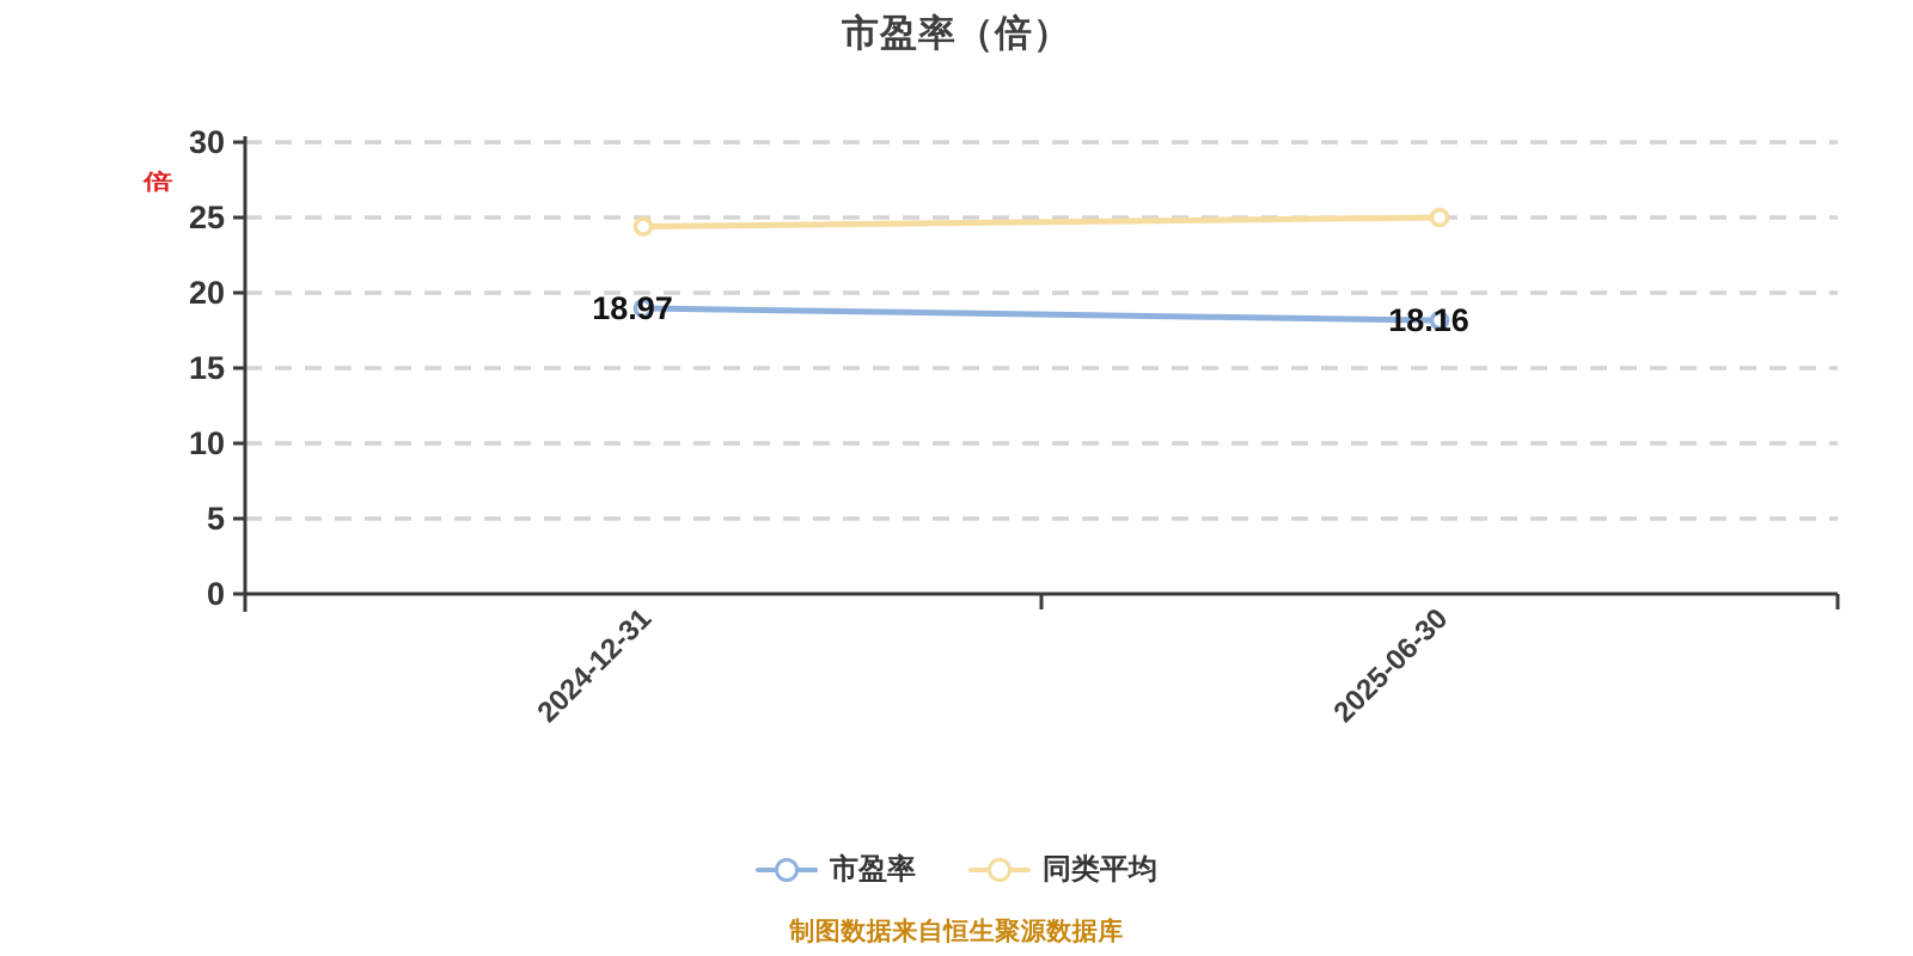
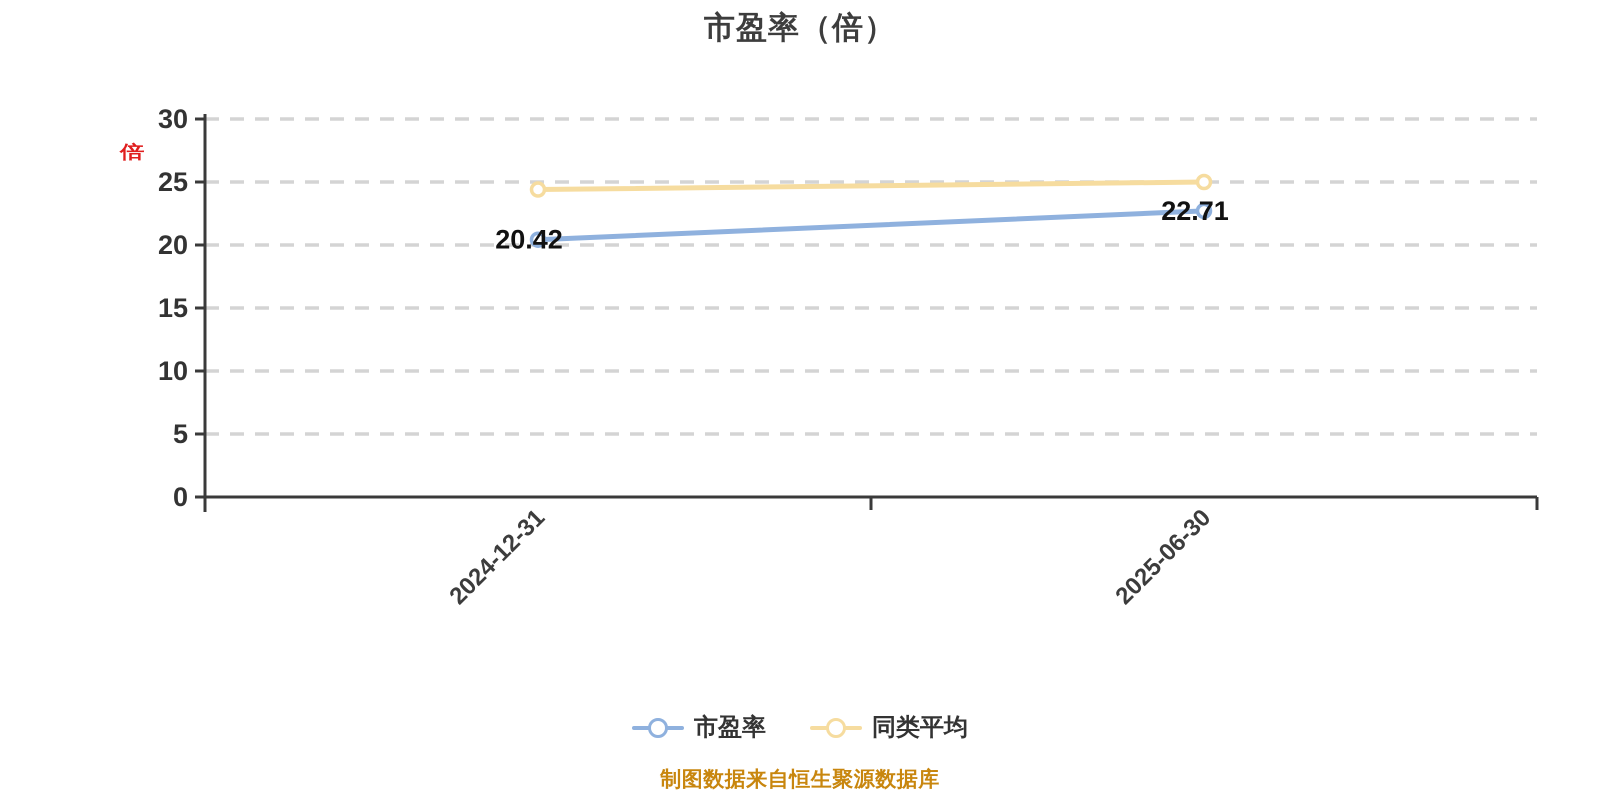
市盈率/2024-12-31: 18.97 -> 20.42
市盈率/2025-06-30: 18.16 -> 22.71
